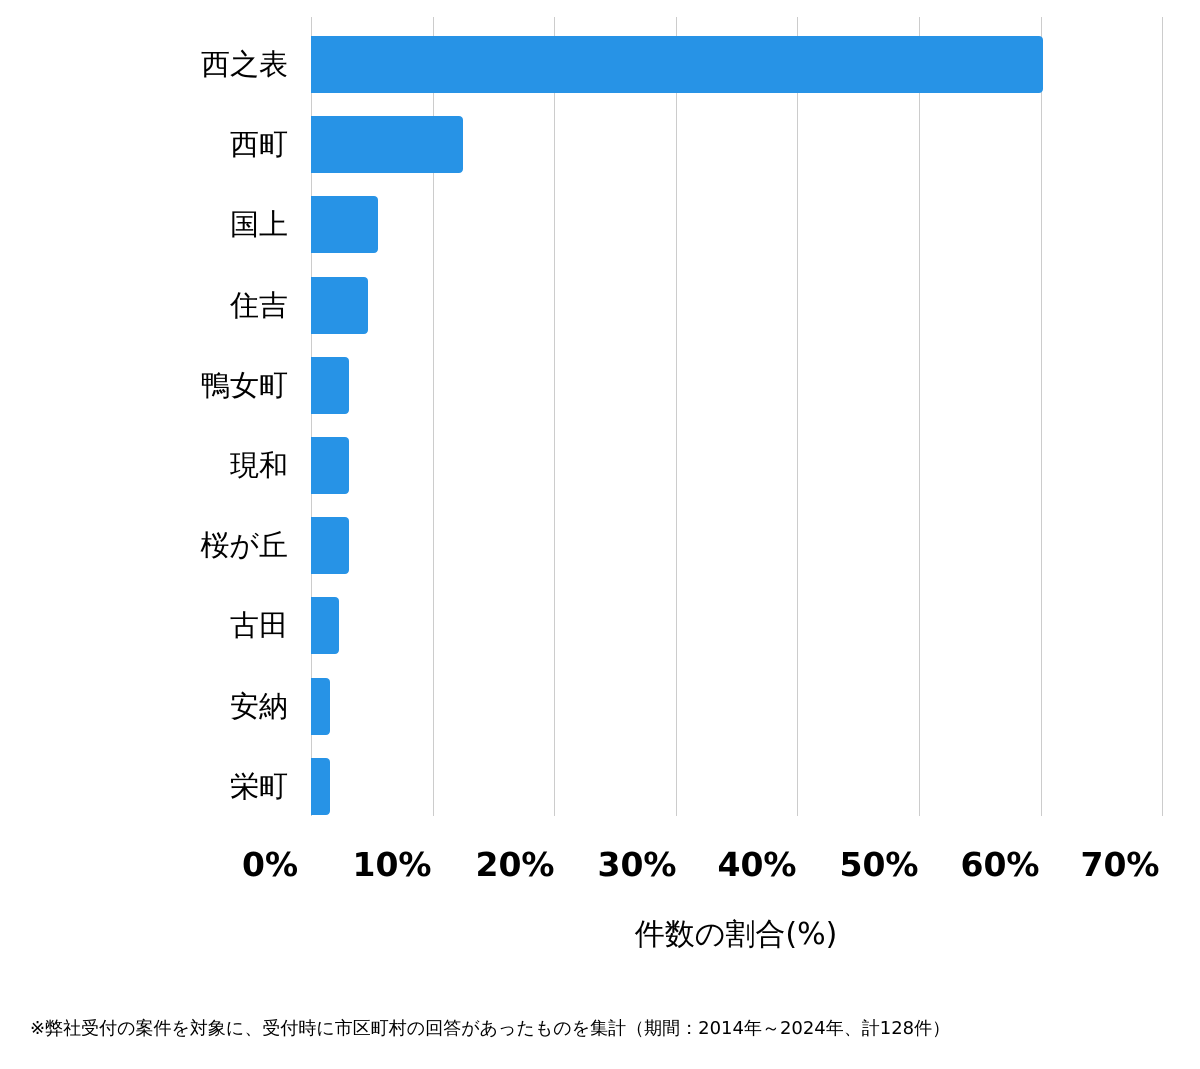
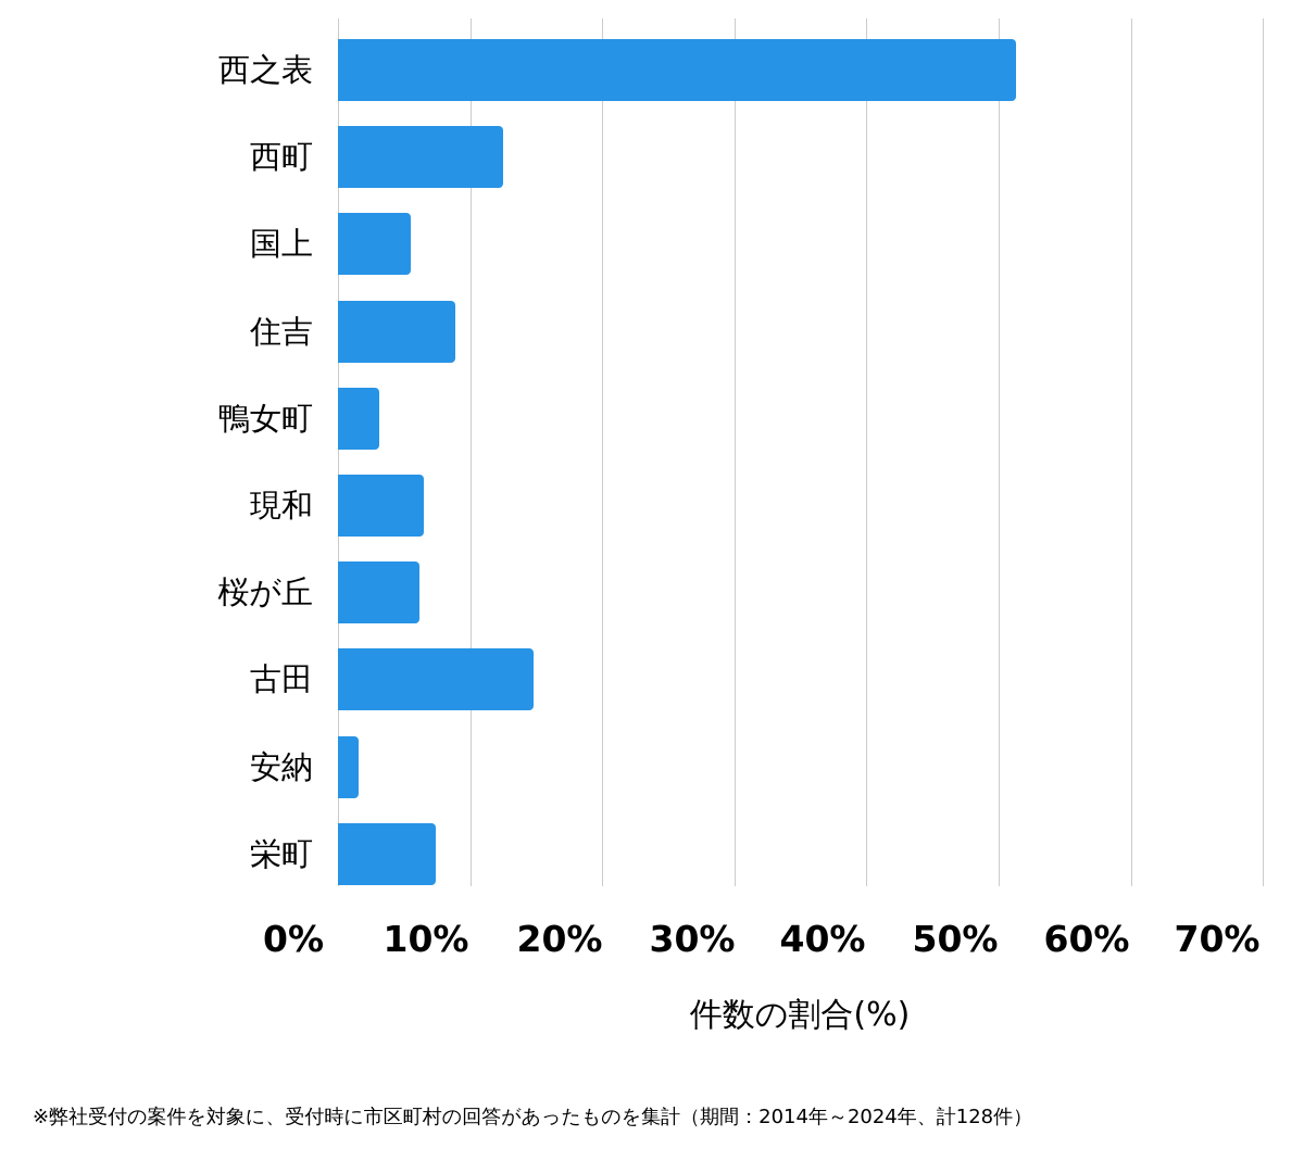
西之表: 60.2% -> 51.3%
住吉: 4.7% -> 8.9%
現和: 3.1% -> 6.5%
桜が丘: 3.1% -> 6.2%
古田: 2.3% -> 14.8%
栄町: 1.6% -> 7.4%
